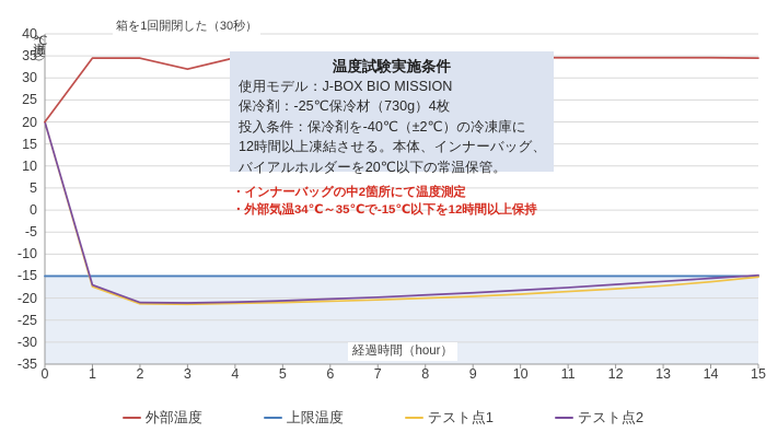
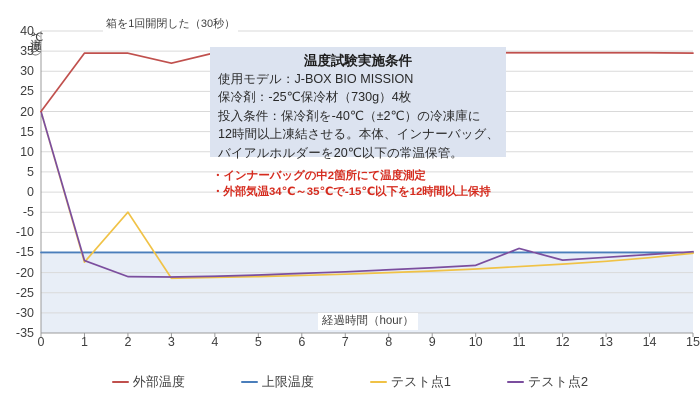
テスト点1/2: -21 -> -5
テスト点2/11: -18 -> -14
